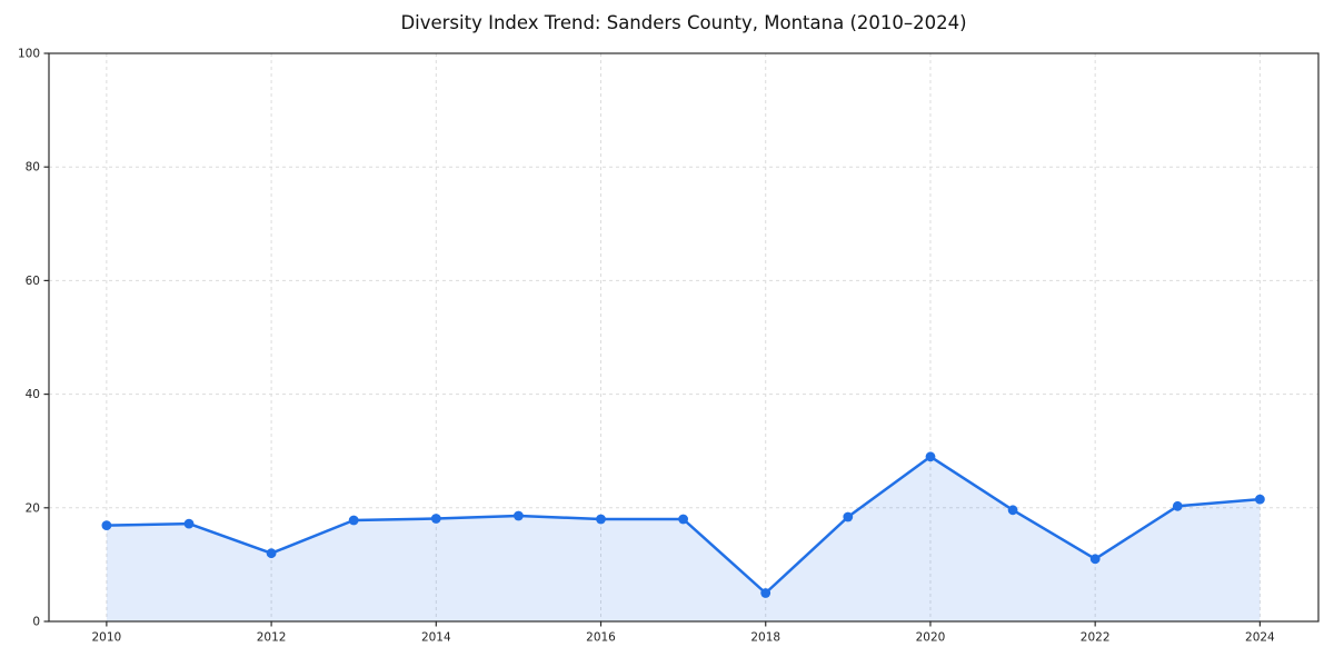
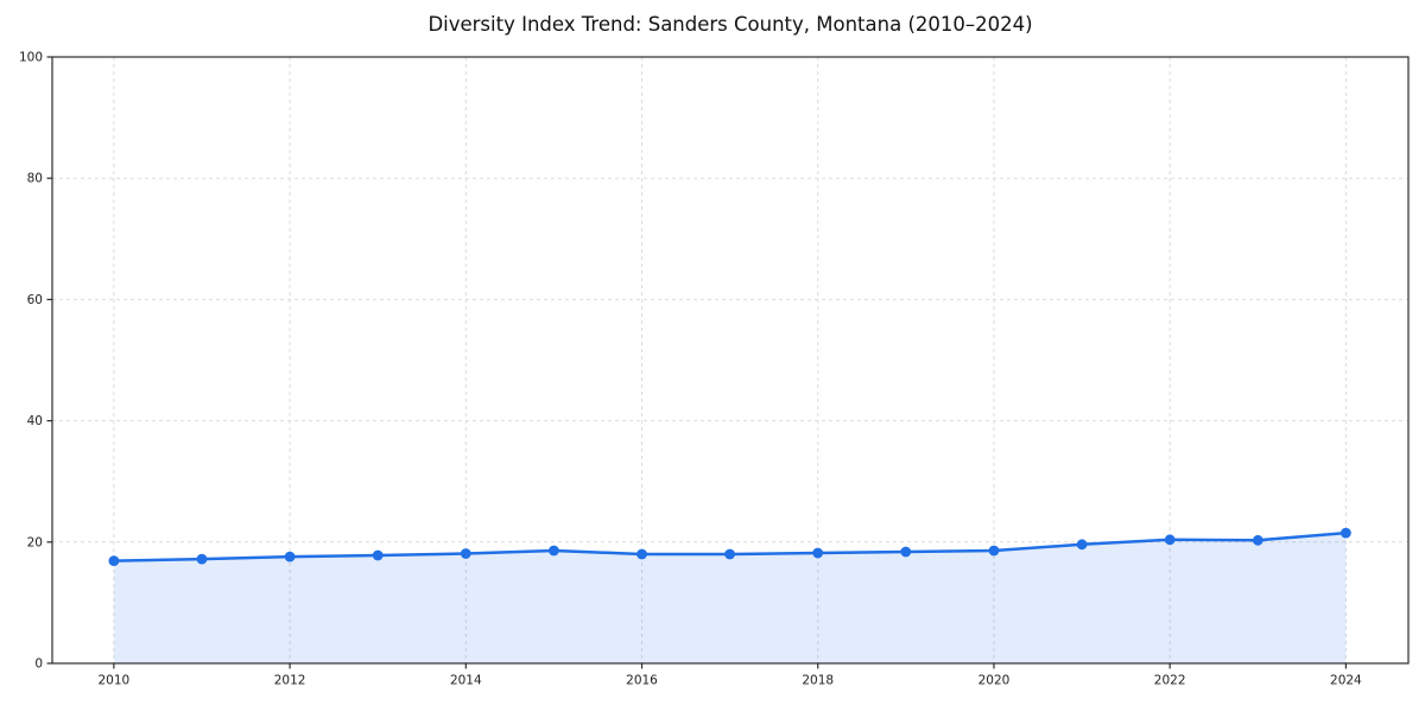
2012: 12 -> 18
2018: 5 -> 18
2020: 29 -> 19
2022: 11 -> 20
